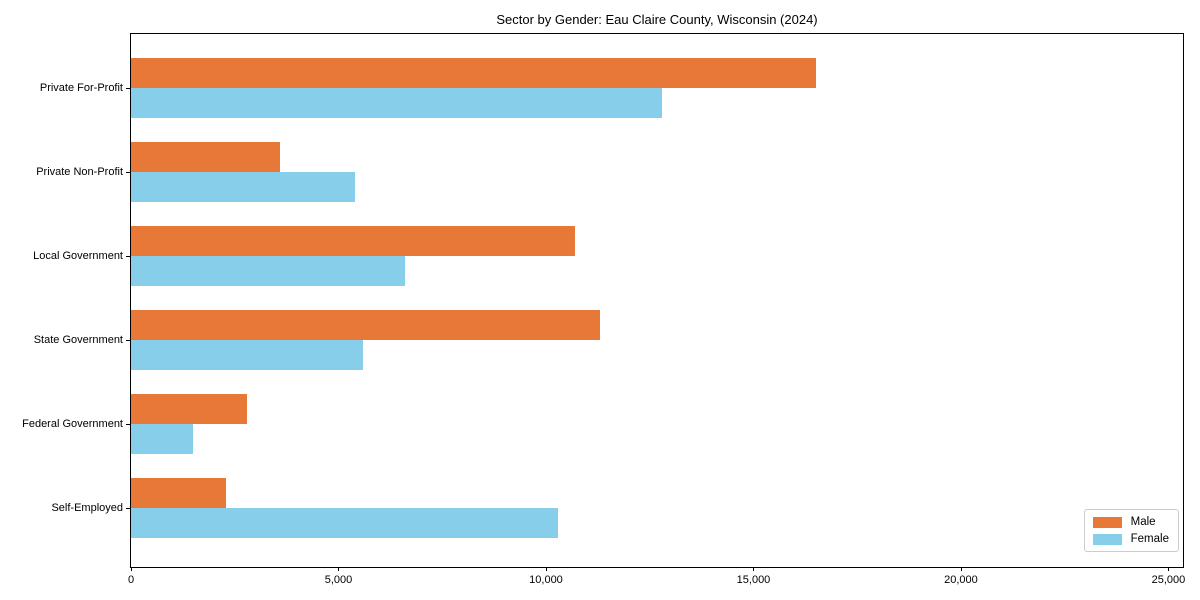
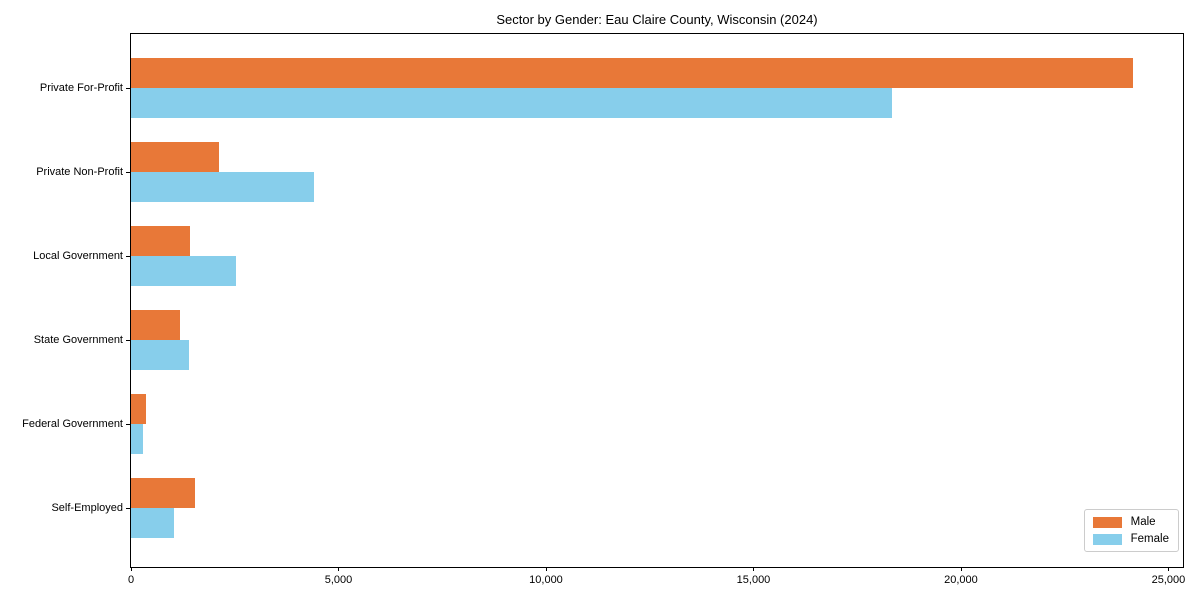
Male/Private For-Profit: 16500 -> 24100
Female/Private For-Profit: 12800 -> 18300
Male/Private Non-Profit: 3600 -> 2100
Female/Private Non-Profit: 5400 -> 4400
Male/Local Government: 10700 -> 1400
Female/Local Government: 6600 -> 2500
Male/State Government: 11300 -> 1200
Female/State Government: 5600 -> 1400
Male/Federal Government: 2800 -> 400
Female/Federal Government: 1500 -> 300
Male/Self-Employed: 2300 -> 1500
Female/Self-Employed: 10300 -> 1000
